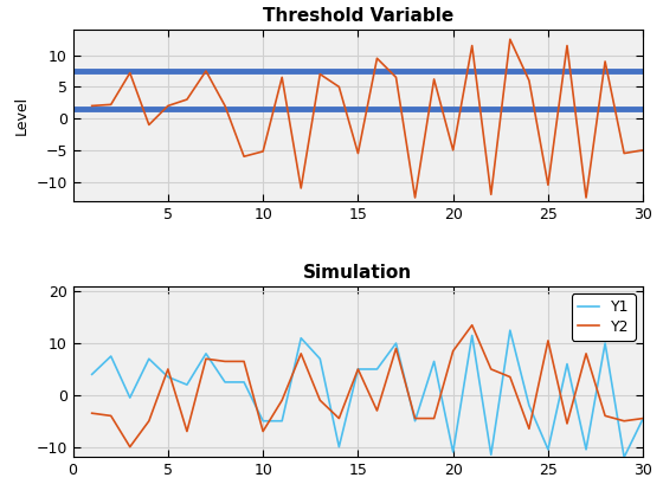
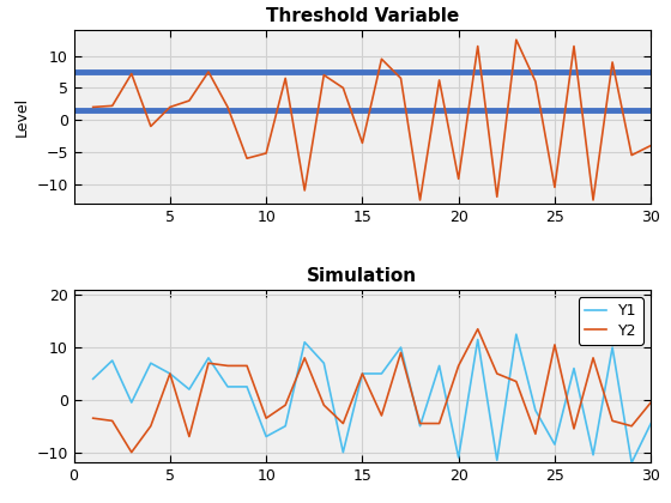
Threshold Variable/15: -5.5 -> -3.6
Threshold Variable/20: -5.0 -> -9.2
Threshold Variable/30: -5.0 -> -4.0
Simulation/Y1/5: 3.5 -> 5.0
Simulation/Y1/10: -5.0 -> -7.0
Simulation/Y2/10: -7.0 -> -3.5
Simulation/Y2/20: 8.5 -> 6.5
Simulation/Y1/25: -10.5 -> -8.5
Simulation/Y2/30: -4.5 -> -0.5
